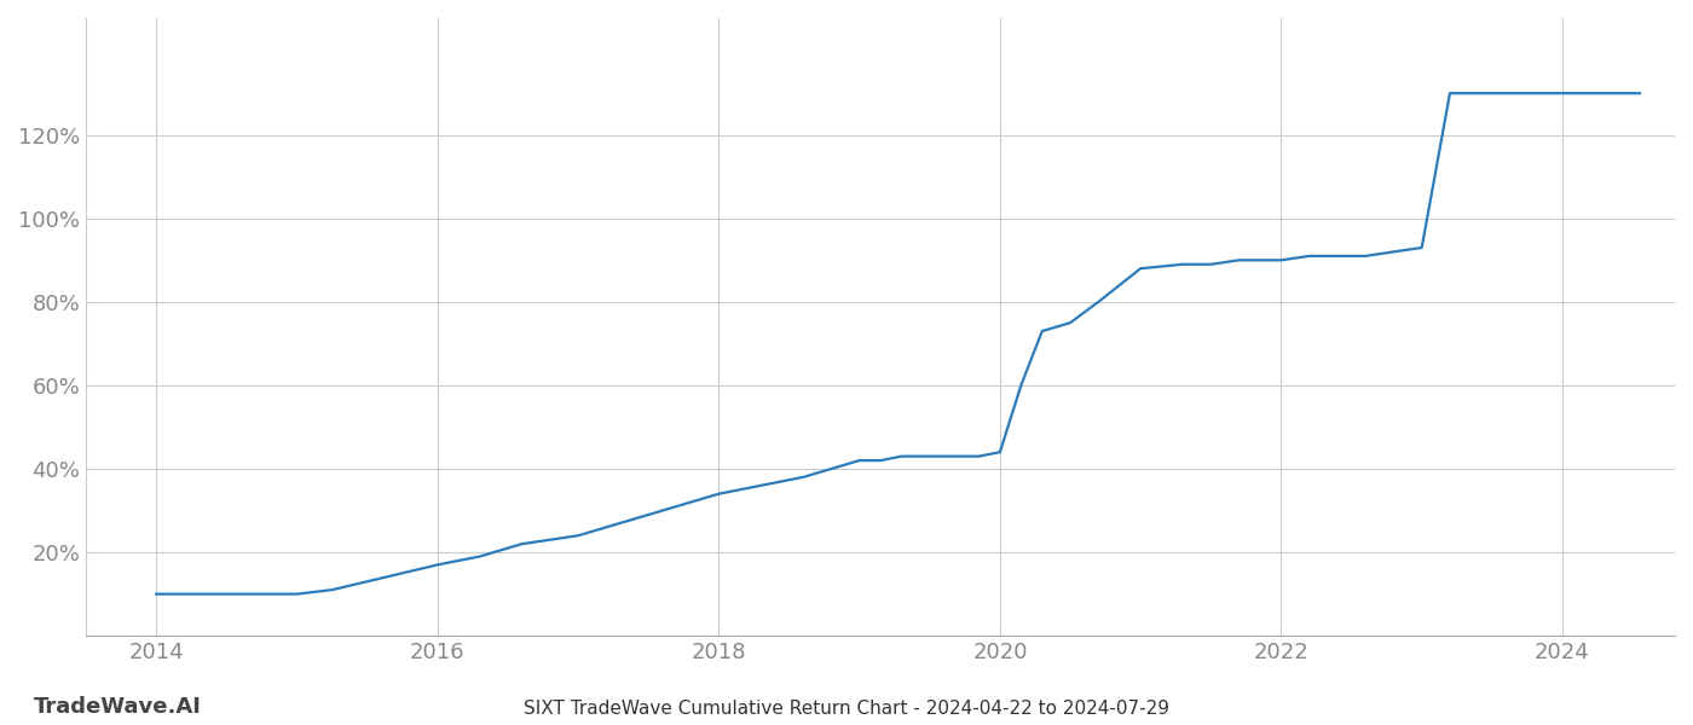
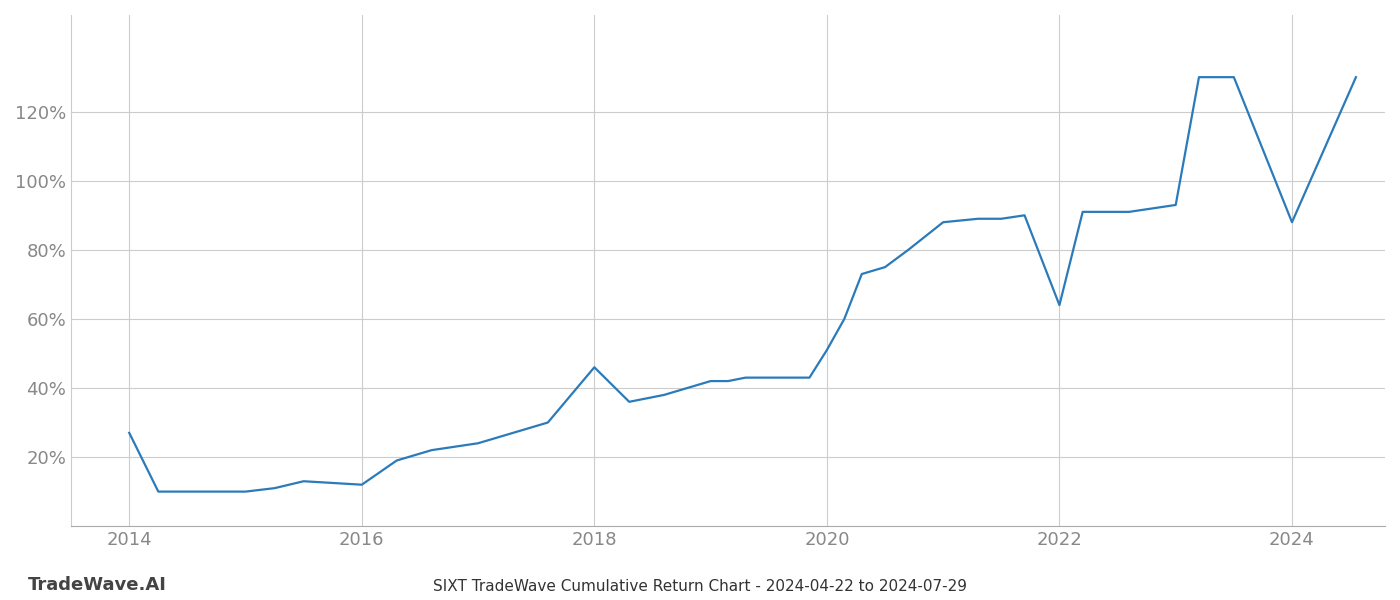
2014: 10% -> 27%
2016: 17% -> 12%
2018: 34% -> 46%
2020: 44% -> 51%
2022: 90% -> 64%
2024: 130% -> 88%
